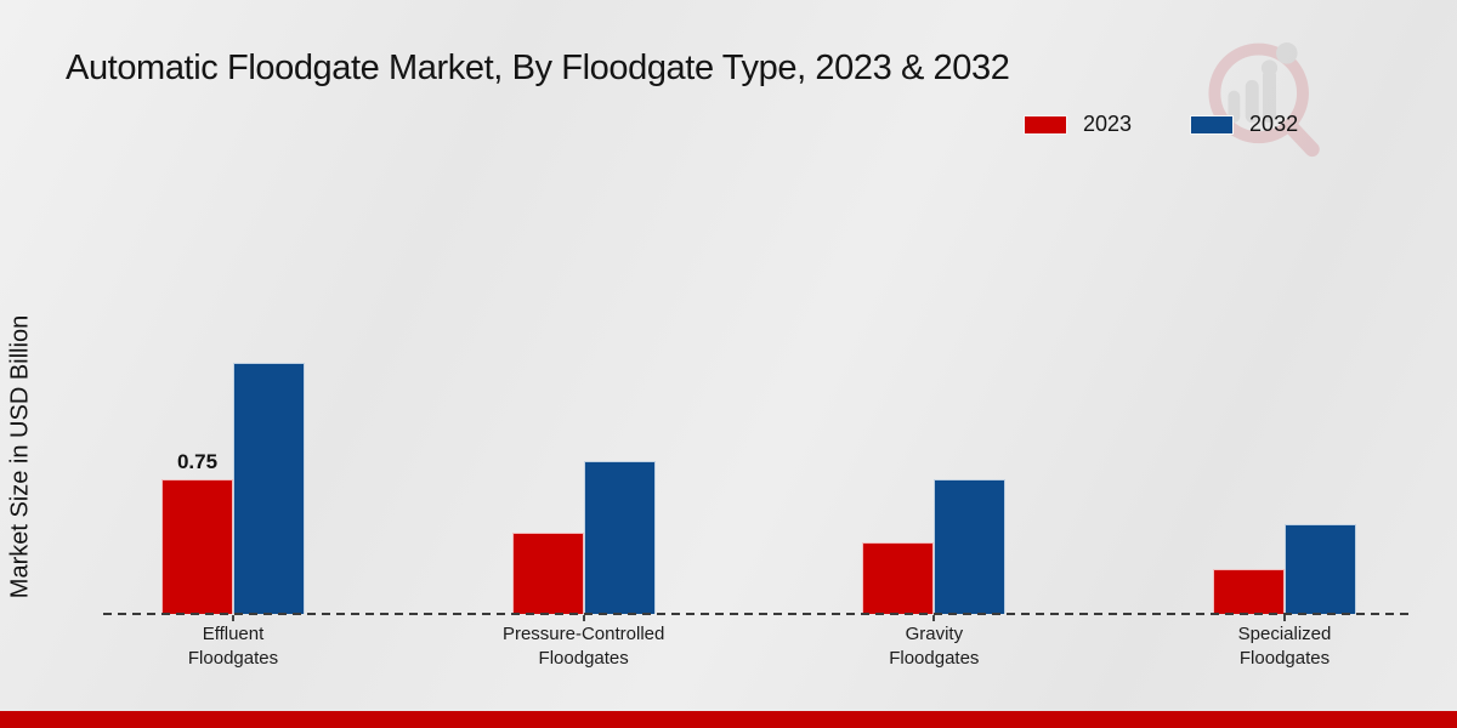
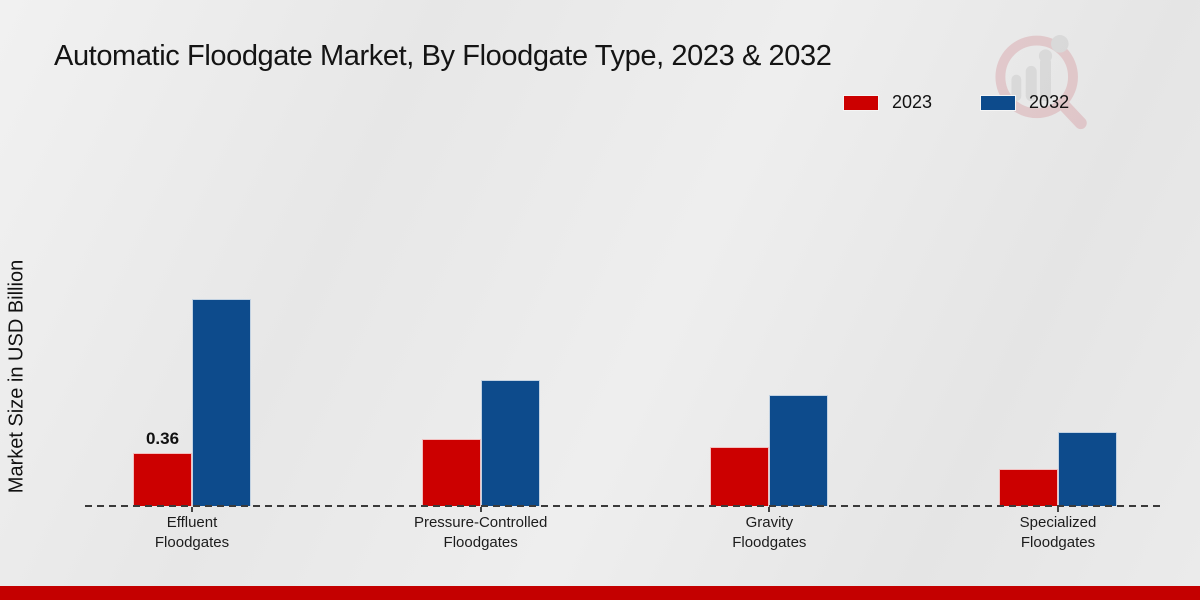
2023/Effluent Floodgates: 0.75 -> 0.36
